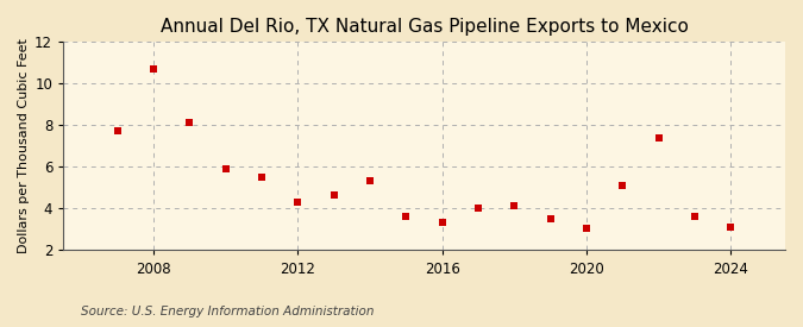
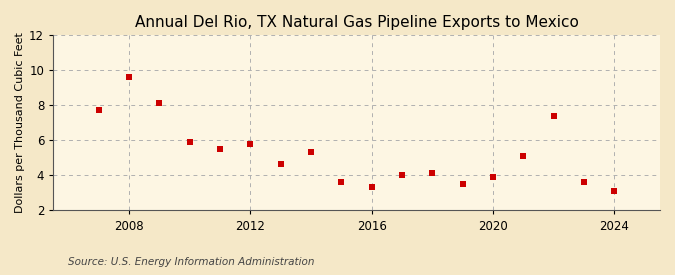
2008: 10.7 -> 9.6
2012: 4.3 -> 5.8
2020: 3.0 -> 3.9
